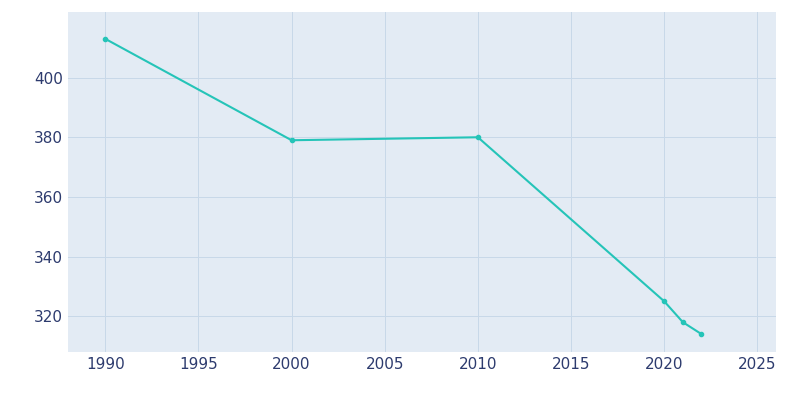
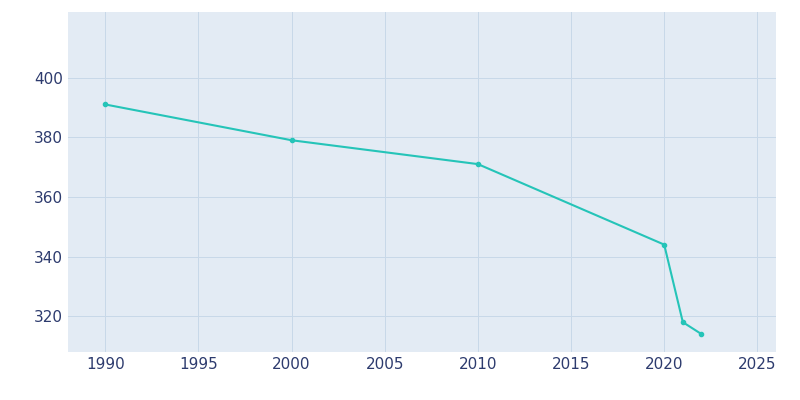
1990: 413 -> 391
2010: 380 -> 371
2020: 325 -> 344
